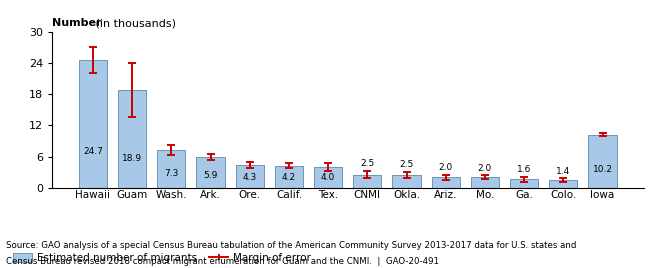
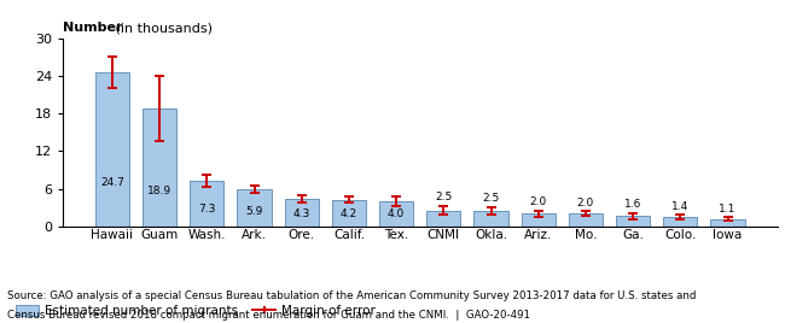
Iowa: 10.2 -> 1.1
